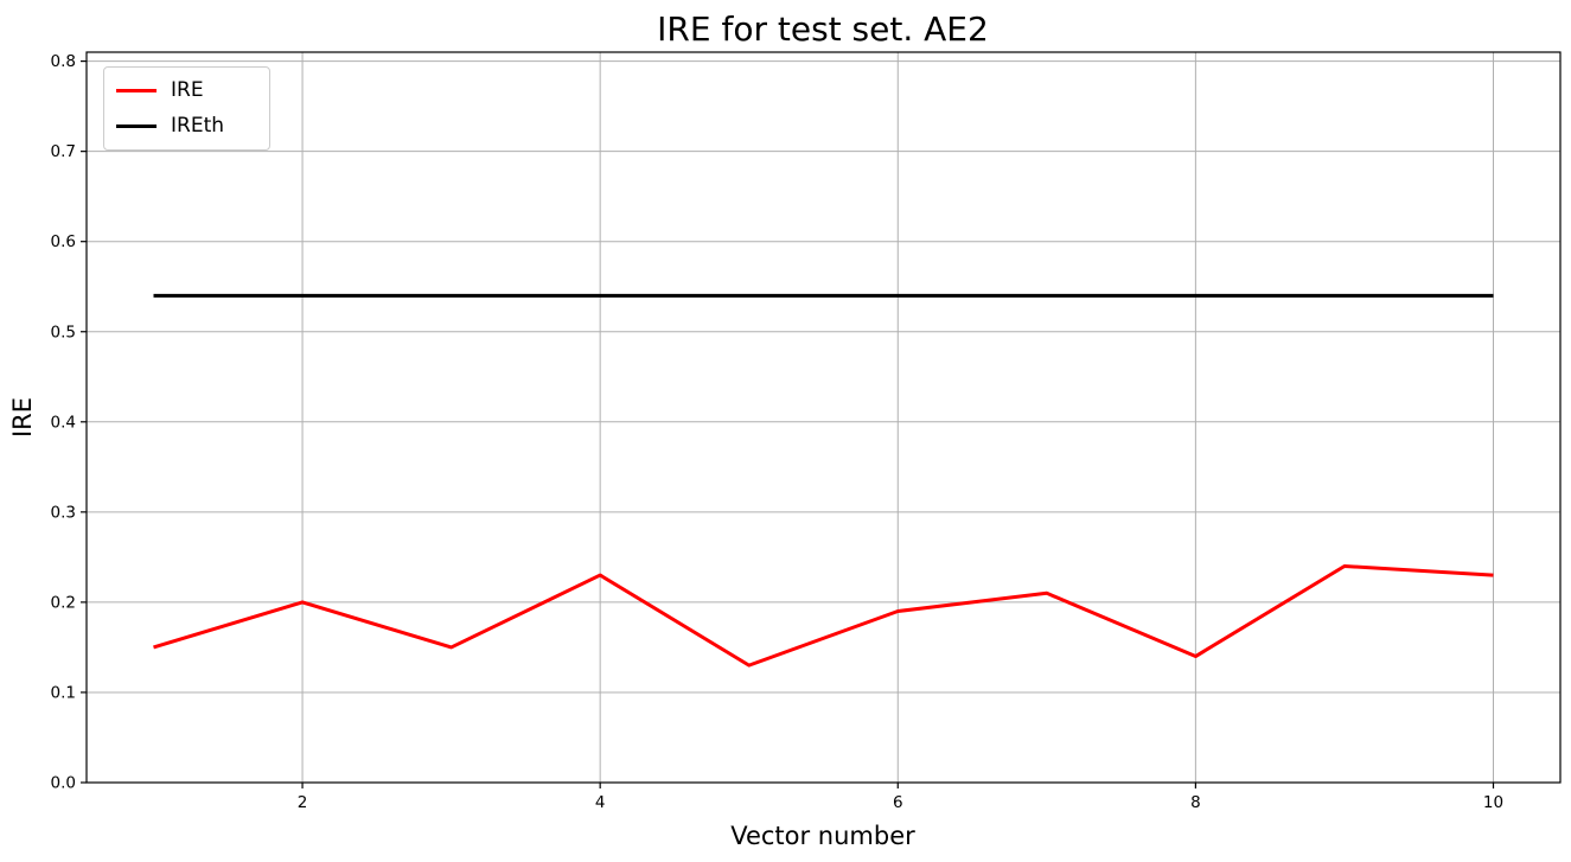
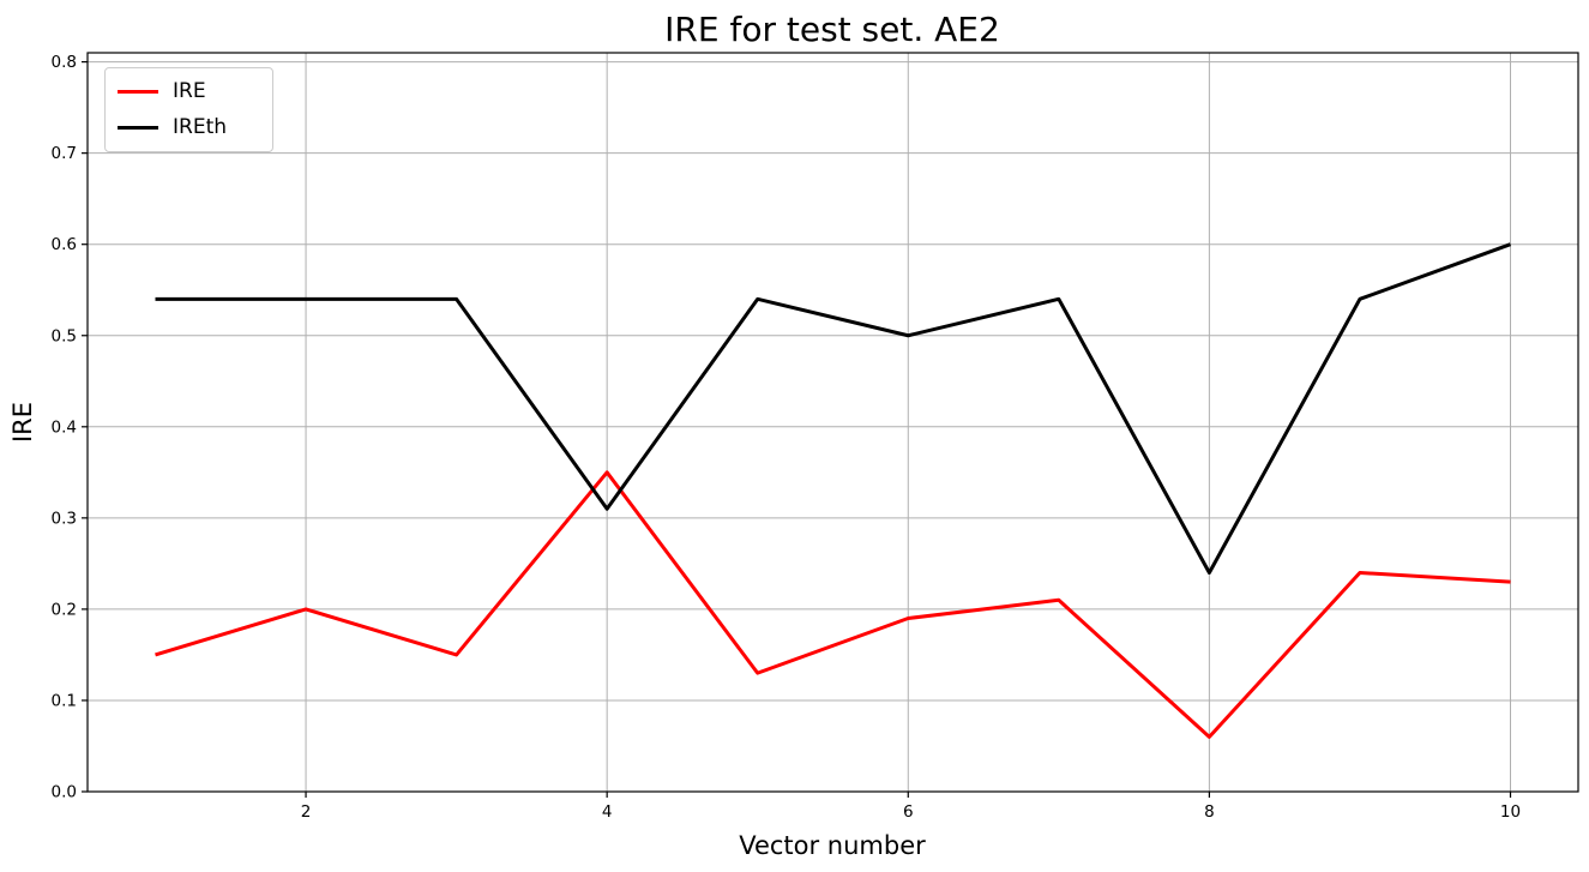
IRE/4: 0.23 -> 0.35
IREth/4: 0.54 -> 0.31
IREth/6: 0.54 -> 0.50
IRE/8: 0.14 -> 0.06
IREth/8: 0.54 -> 0.24
IREth/10: 0.54 -> 0.60
